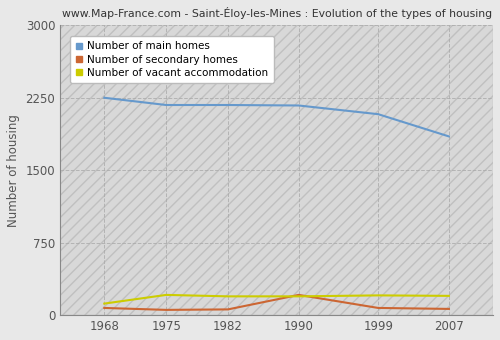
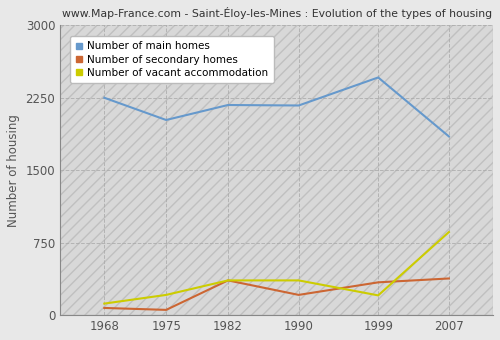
Number of main homes/1975: 2180 -> 2020
Number of secondary homes/1982: 60 -> 360
Number of vacant accommodation/1982: 200 -> 360
Number of vacant accommodation/1990: 200 -> 360
Number of main homes/1999: 2080 -> 2460
Number of secondary homes/1999: 80 -> 340
Number of secondary homes/2007: 60 -> 380
Number of vacant accommodation/2007: 200 -> 860
